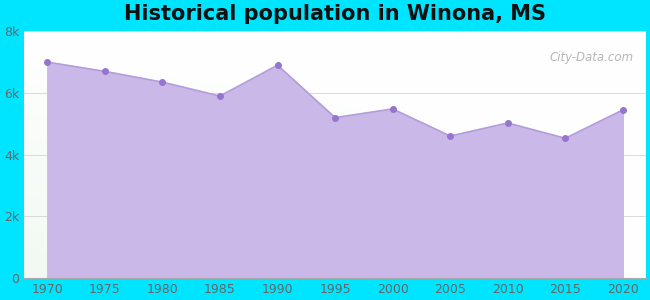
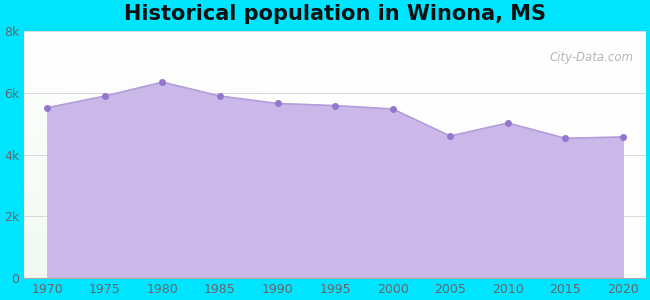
1970: 7.00k -> 5.52k
1975: 6.70k -> 5.90k
1990: 6.90k -> 5.66k
1995: 5.20k -> 5.59k
2020: 5.45k -> 4.57k
